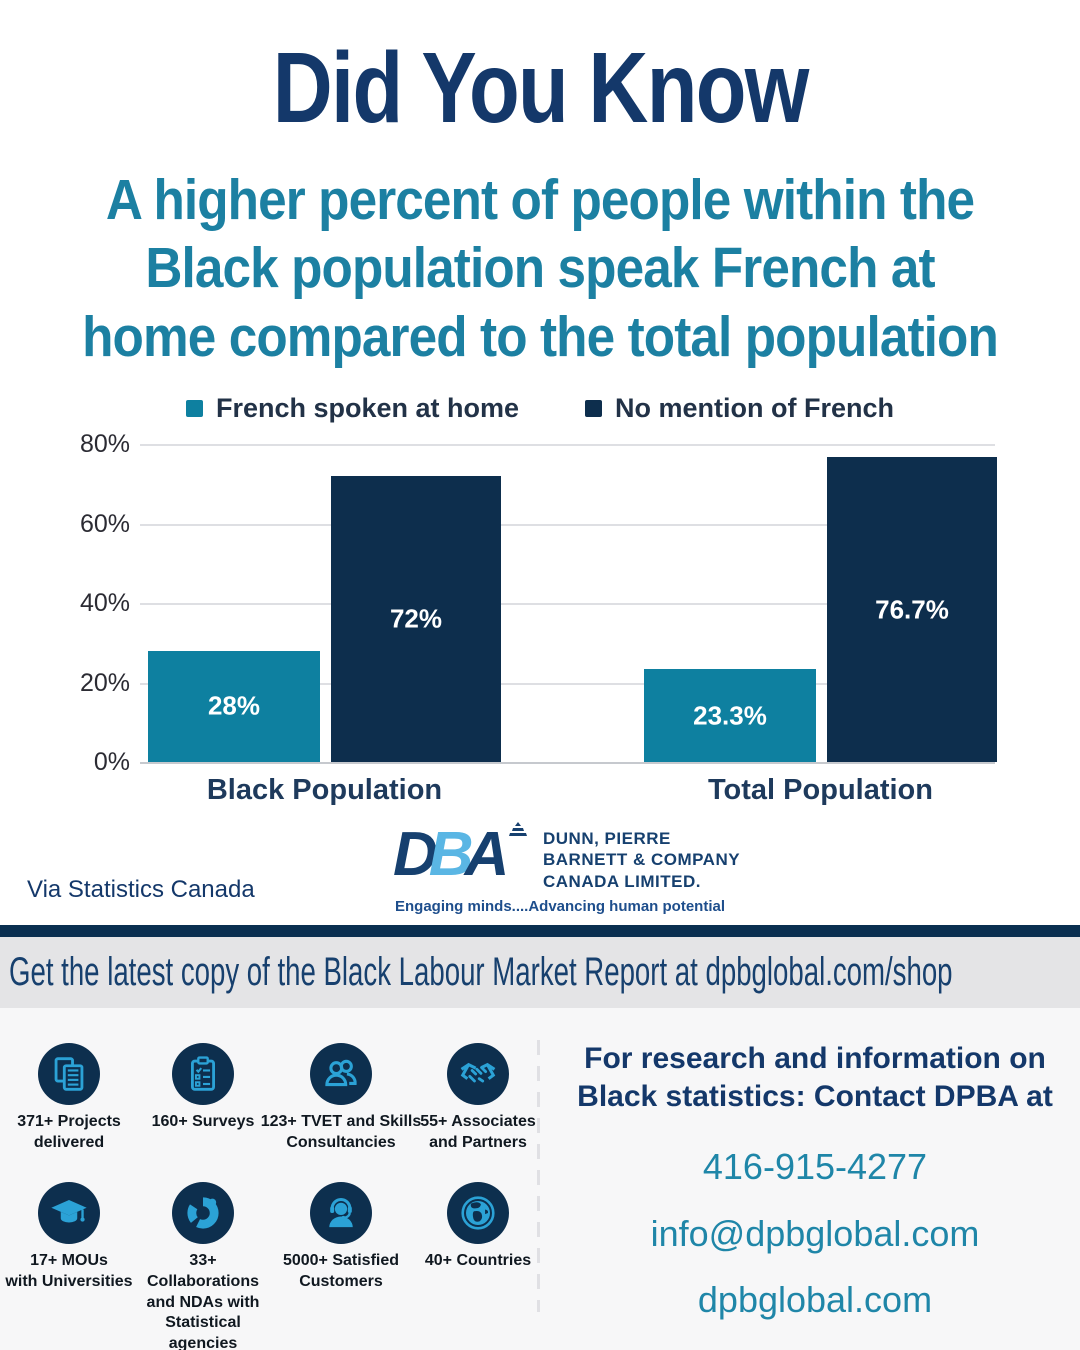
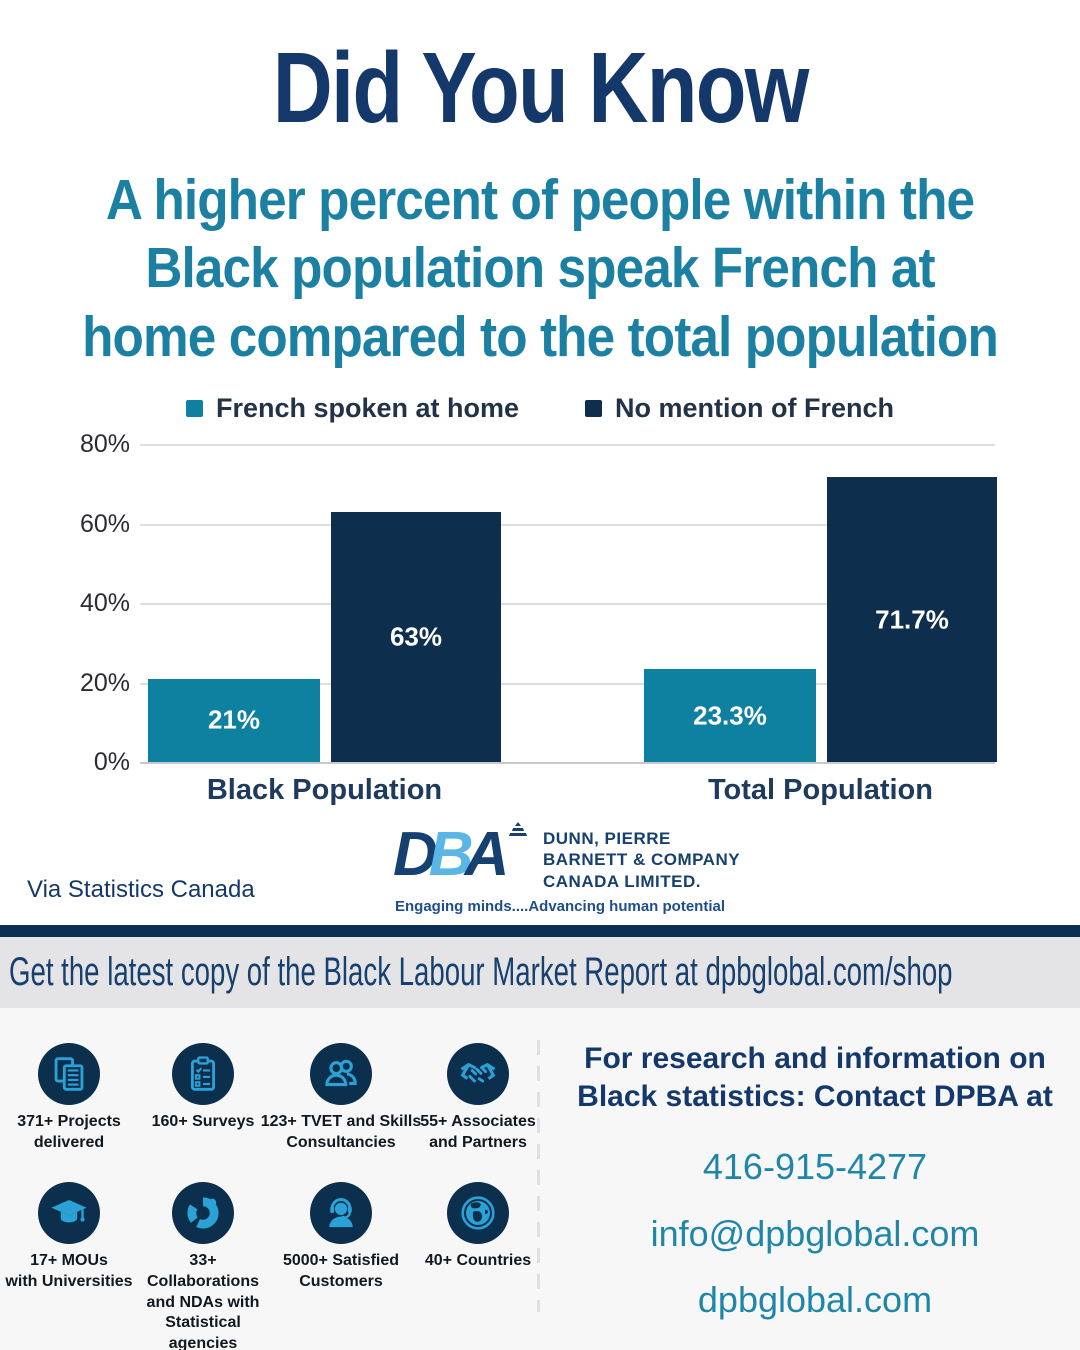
French spoken at home/Black Population: 28% -> 21%
No mention of French/Black Population: 72% -> 63%
No mention of French/Total Population: 76.7% -> 71.7%
